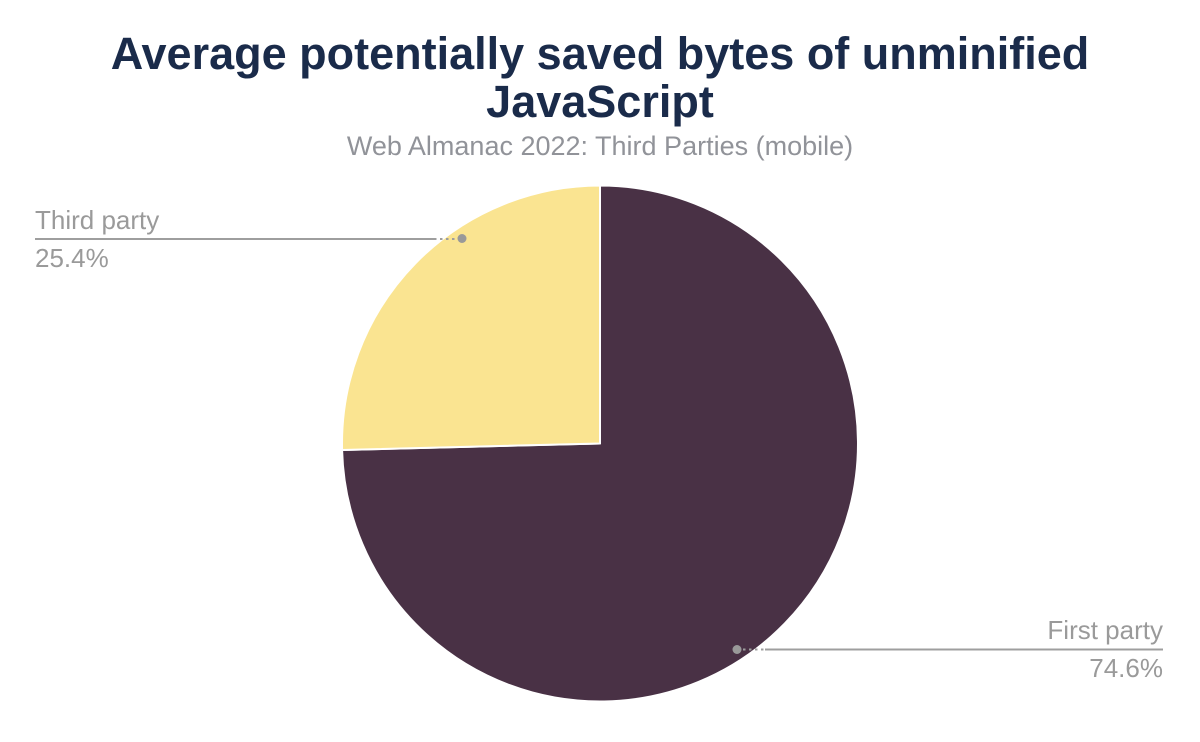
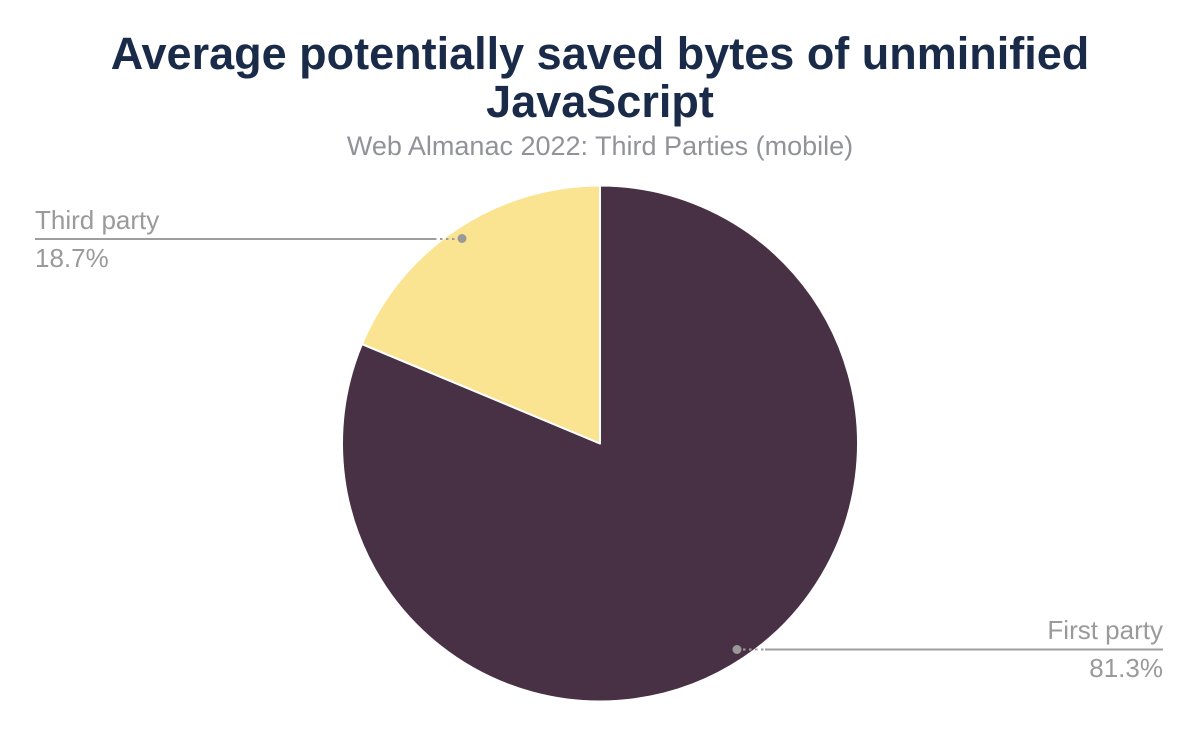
First party: 74.6% -> 81.3%
Third party: 25.4% -> 18.7%
